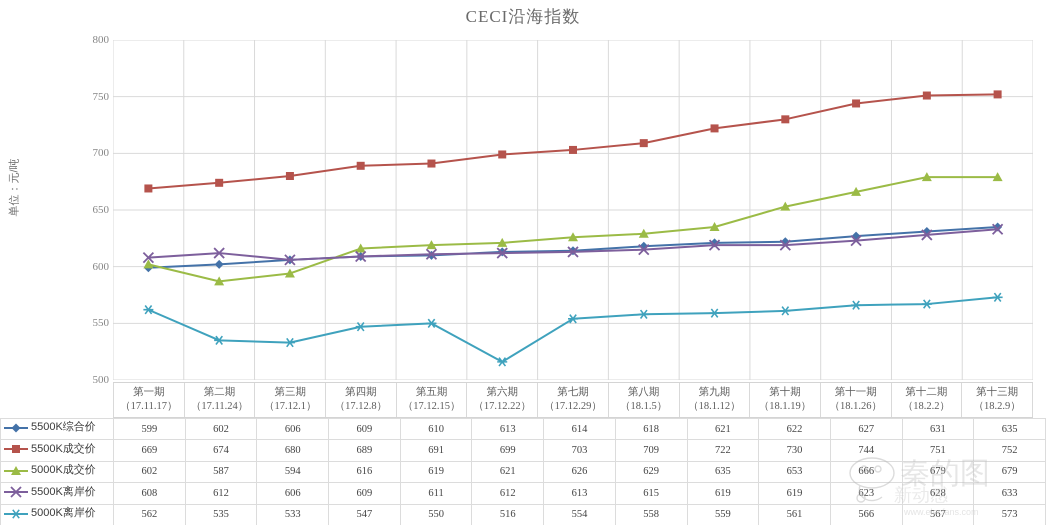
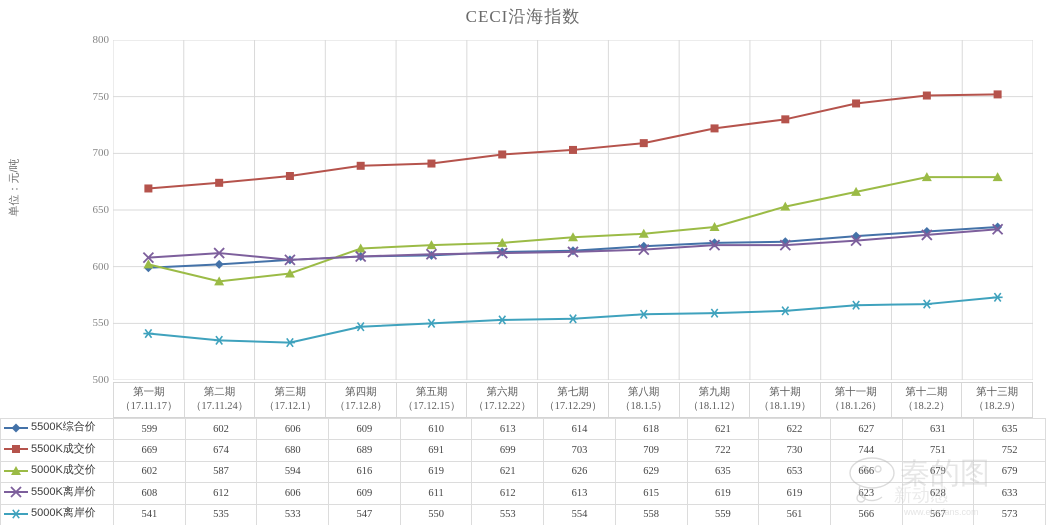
5000K离岸价/第一期: 562 -> 541
5000K离岸价/第六期: 516 -> 553
